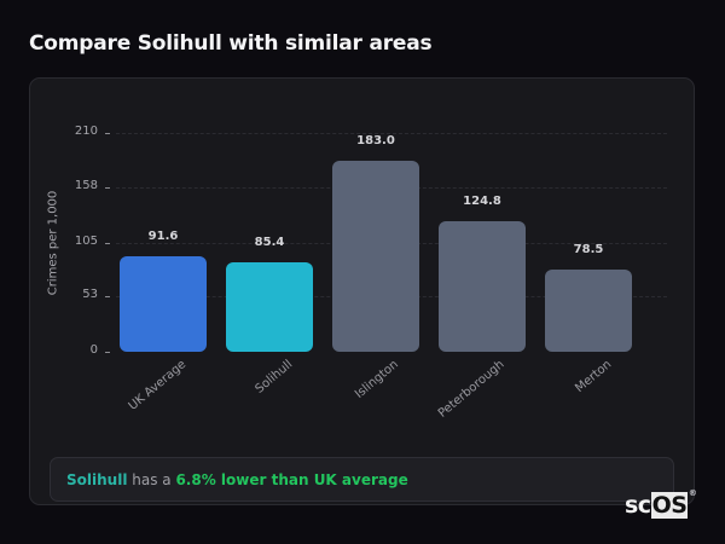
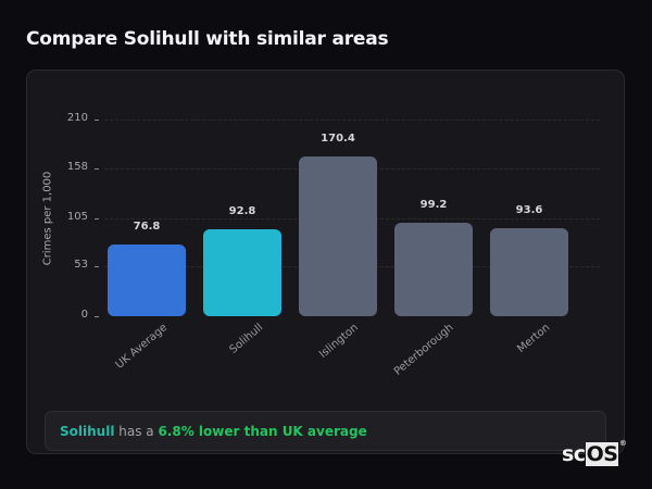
UK Average: 91.6 -> 76.8
Solihull: 85.4 -> 92.8
Islington: 183.0 -> 170.4
Peterborough: 124.8 -> 99.2
Merton: 78.5 -> 93.6
